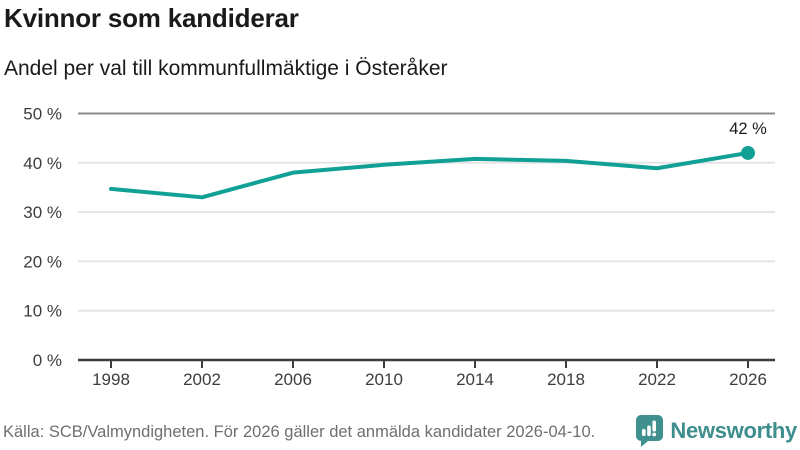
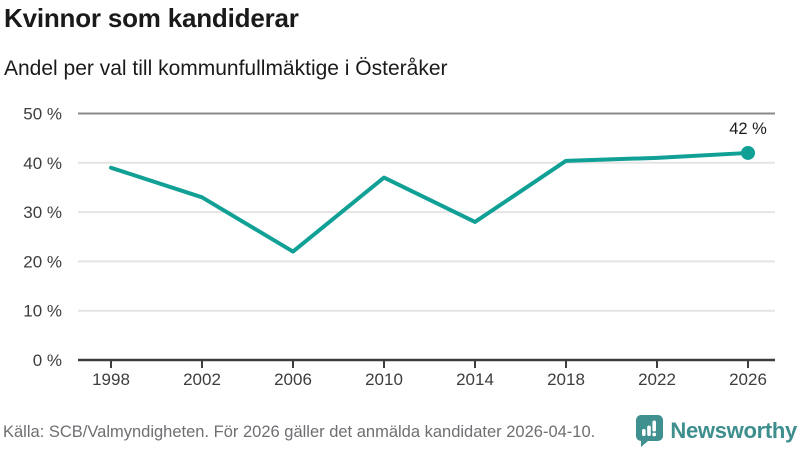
1998: 35% -> 39%
2006: 38% -> 22%
2010: 40% -> 37%
2014: 41% -> 28%
2022: 39% -> 41%
